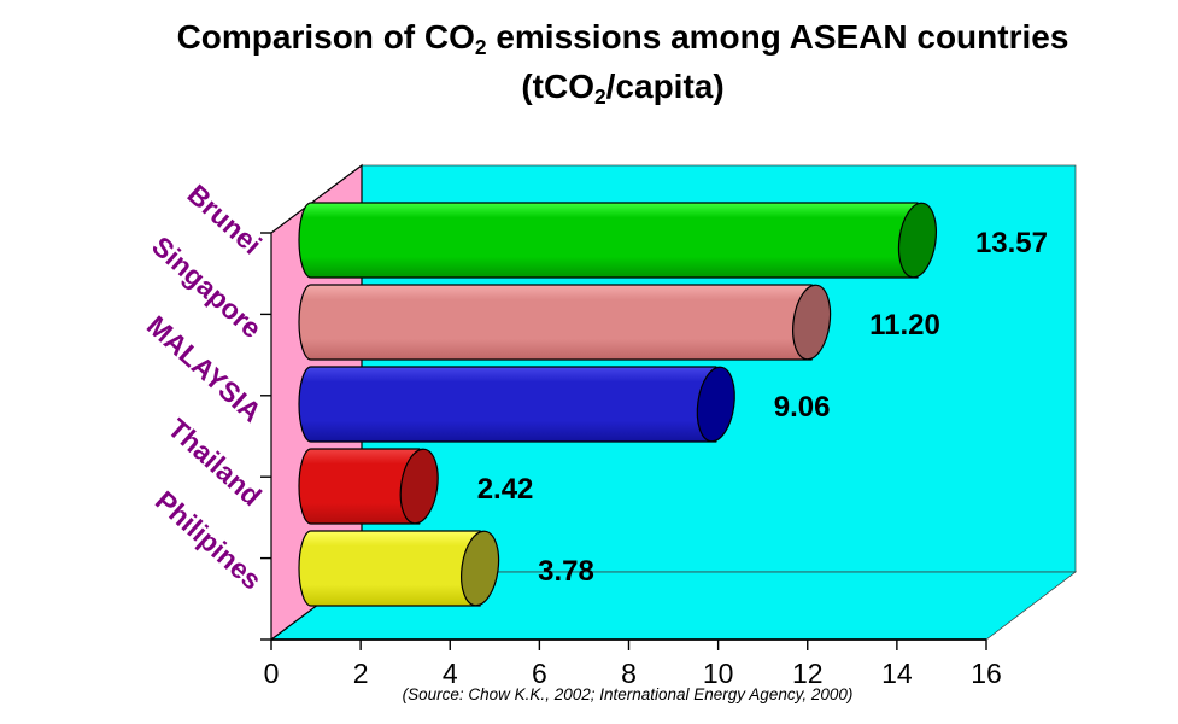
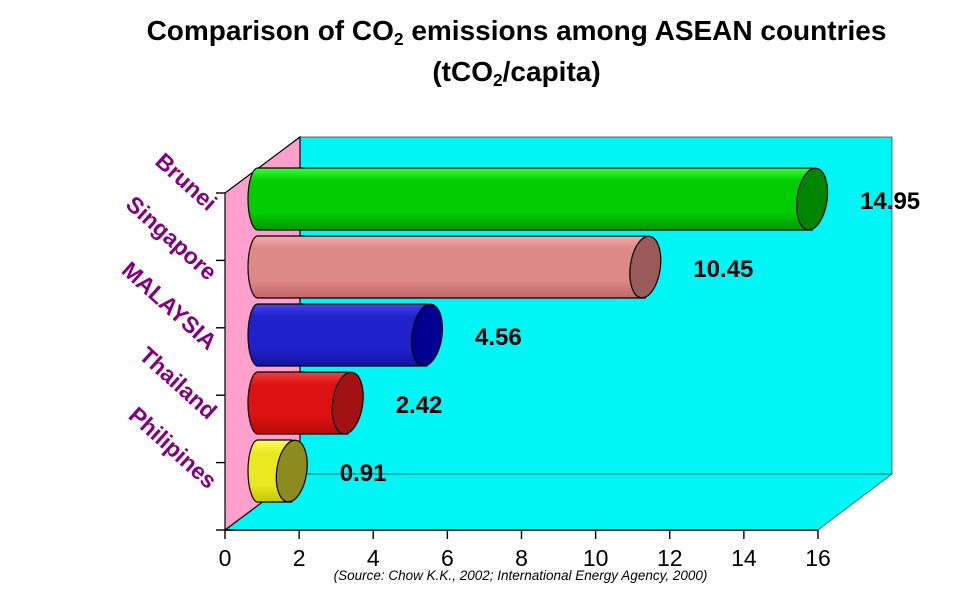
Brunei: 13.57 -> 14.95
Singapore: 11.20 -> 10.45
MALAYSIA: 9.06 -> 4.56
Philipines: 3.78 -> 0.91
